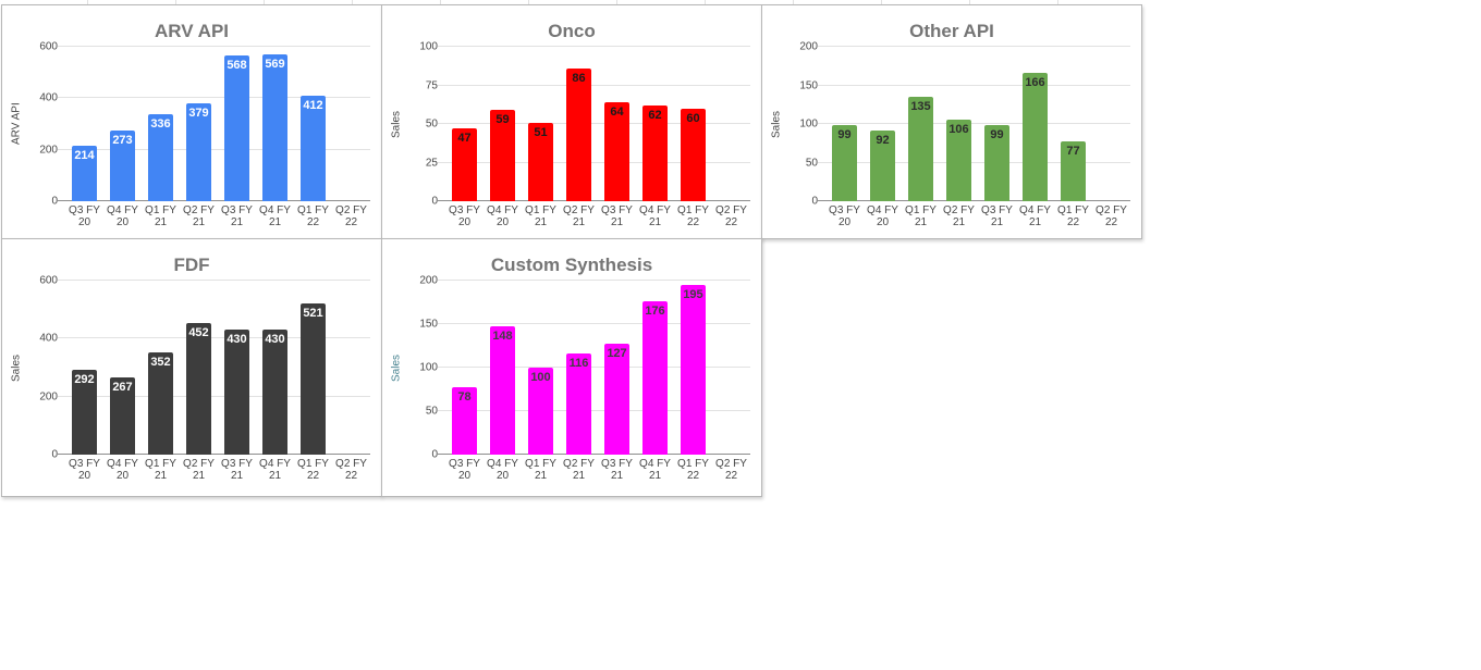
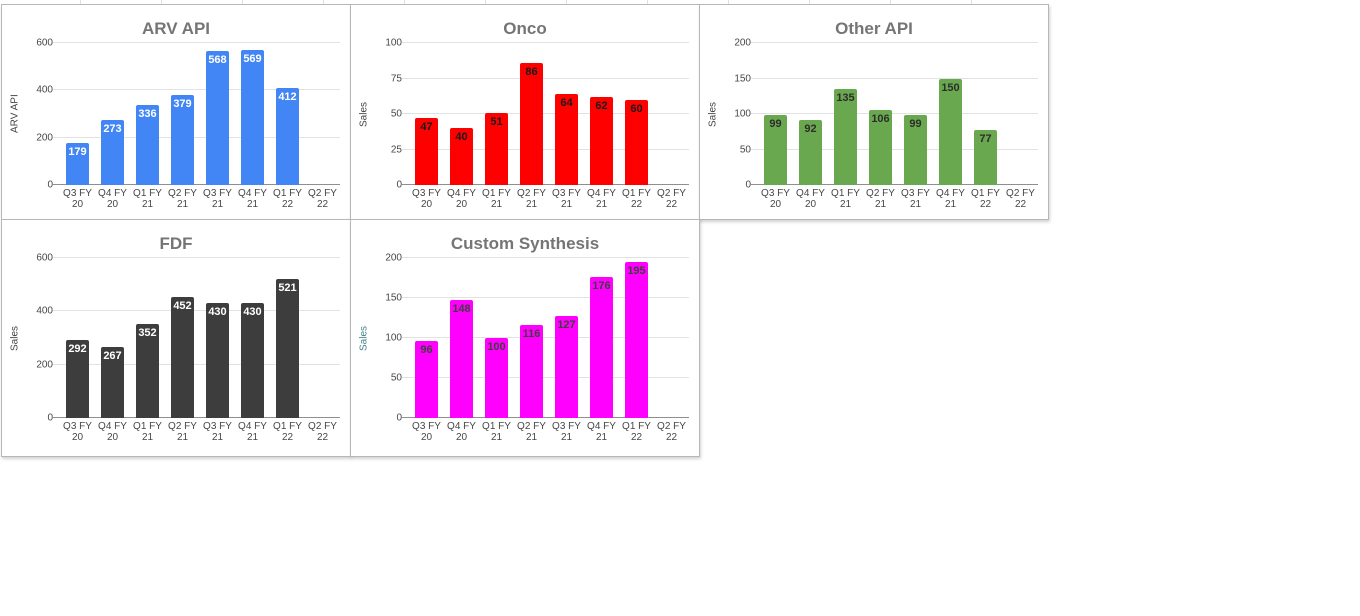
ARV API/Q3 FY 20: 214 -> 179
Onco/Q4 FY 20: 59 -> 40
Other API/Q4 FY 21: 166 -> 150
Custom Synthesis/Q3 FY 20: 78 -> 96
